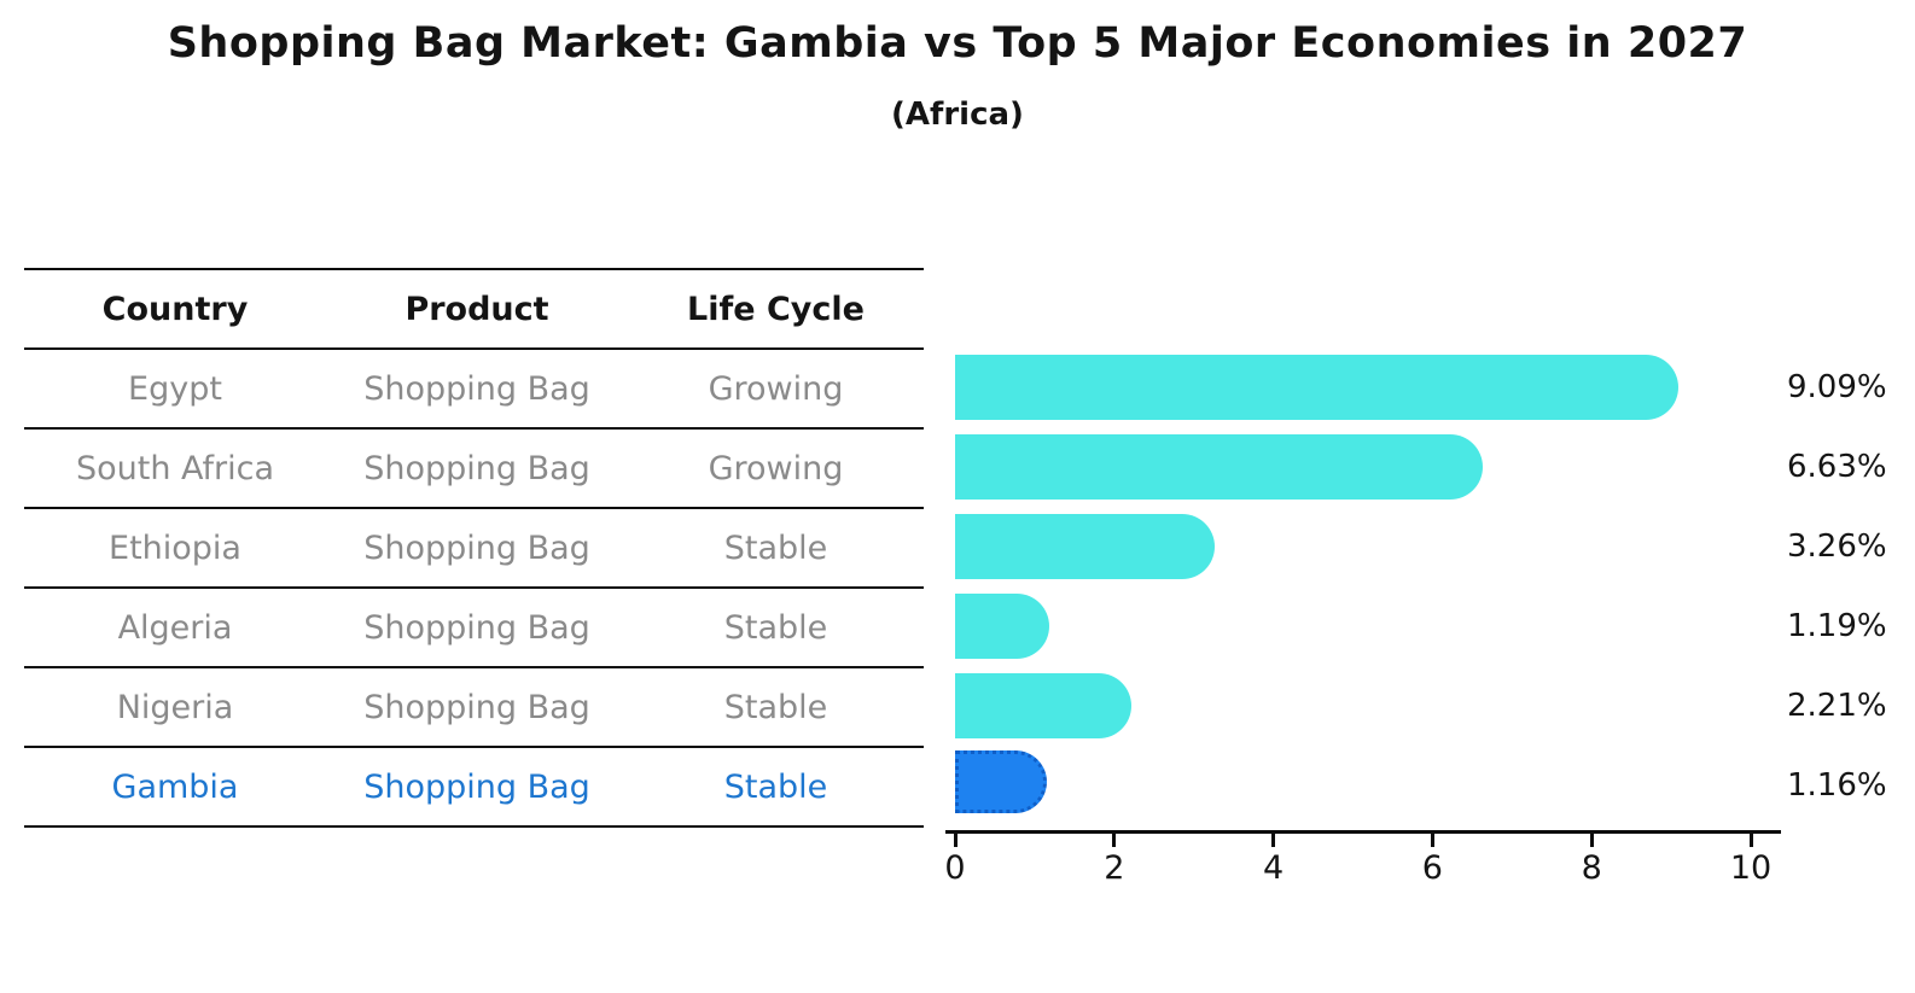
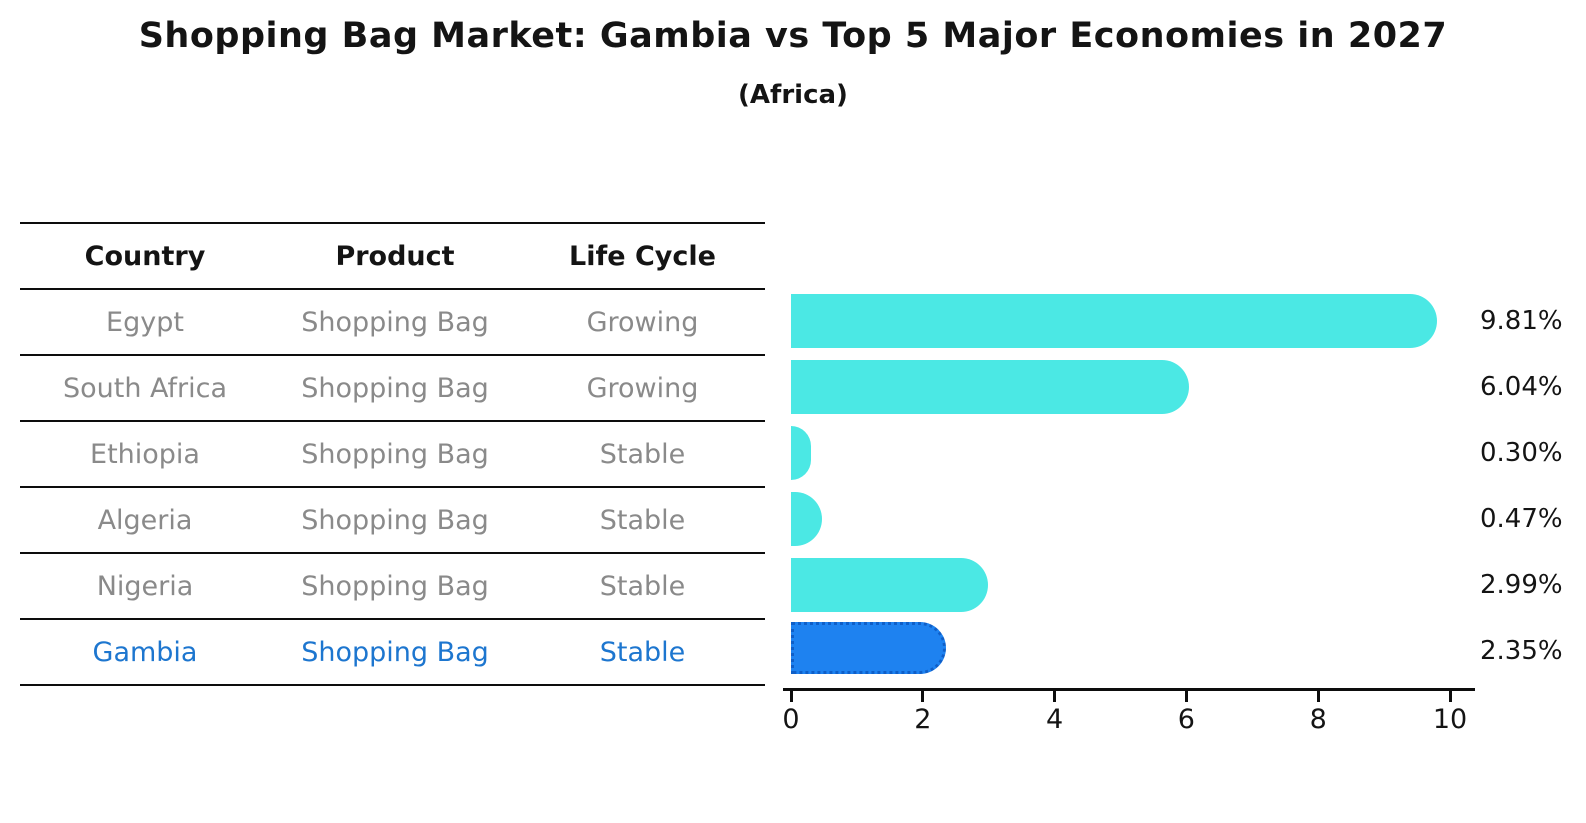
Egypt: 9.09% -> 9.81%
South Africa: 6.63% -> 6.04%
Ethiopia: 3.26% -> 0.30%
Algeria: 1.19% -> 0.47%
Nigeria: 2.21% -> 2.99%
Gambia: 1.16% -> 2.35%
